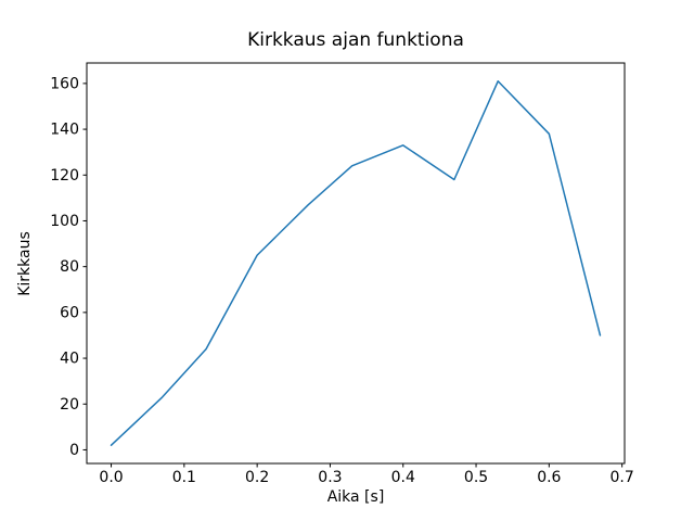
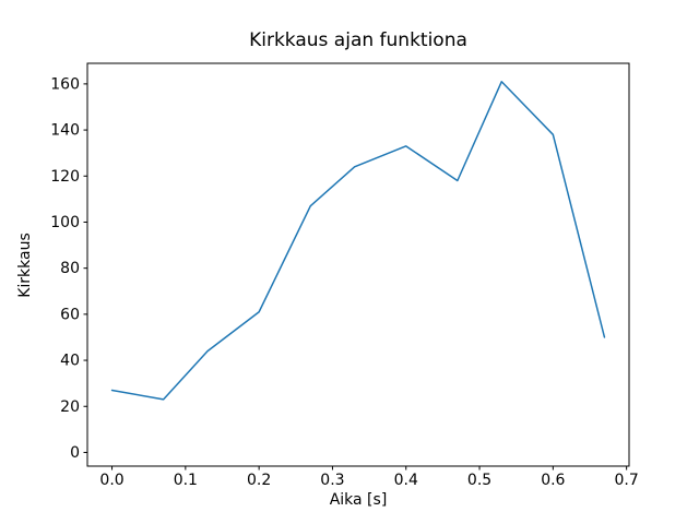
0.0: 2 -> 27
0.2: 85 -> 61
